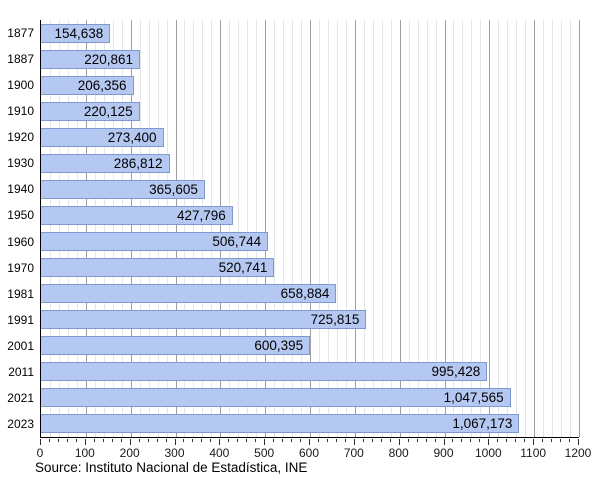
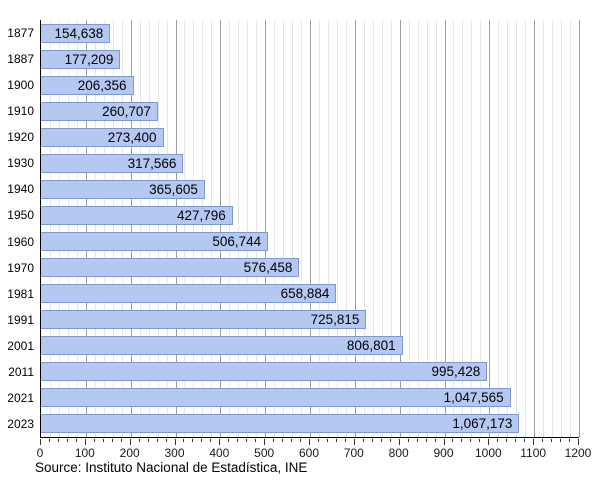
1887: 220,861 -> 177,209
1910: 220,125 -> 260,707
1930: 286,812 -> 317,566
1970: 520,741 -> 576,458
2001: 600,395 -> 806,801
